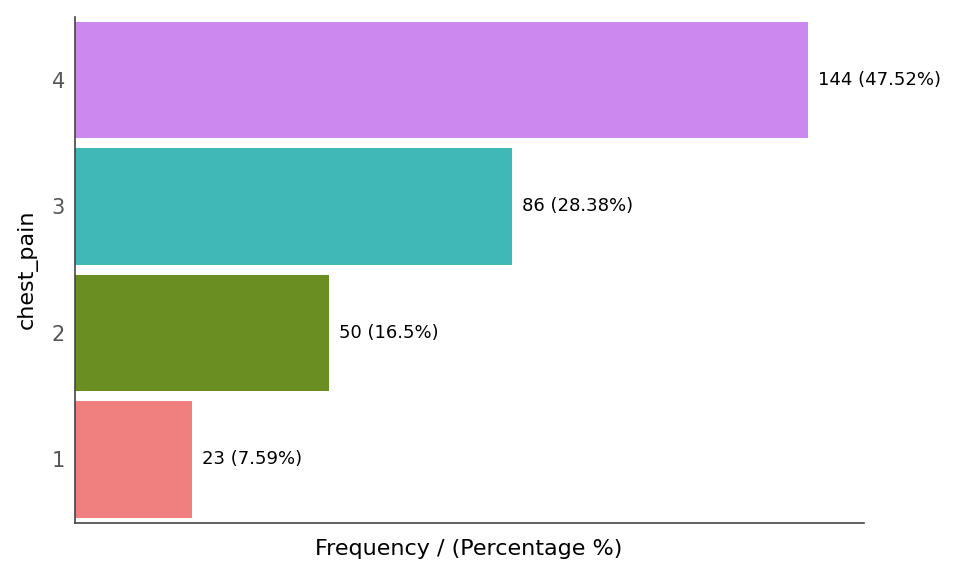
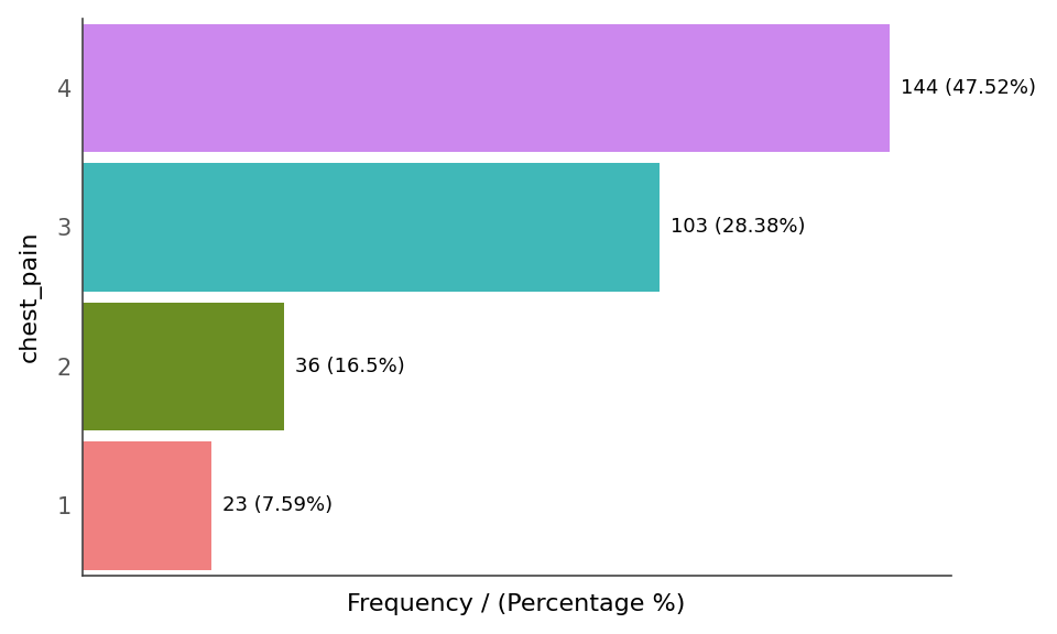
3: 86 -> 103
2: 50 -> 36
